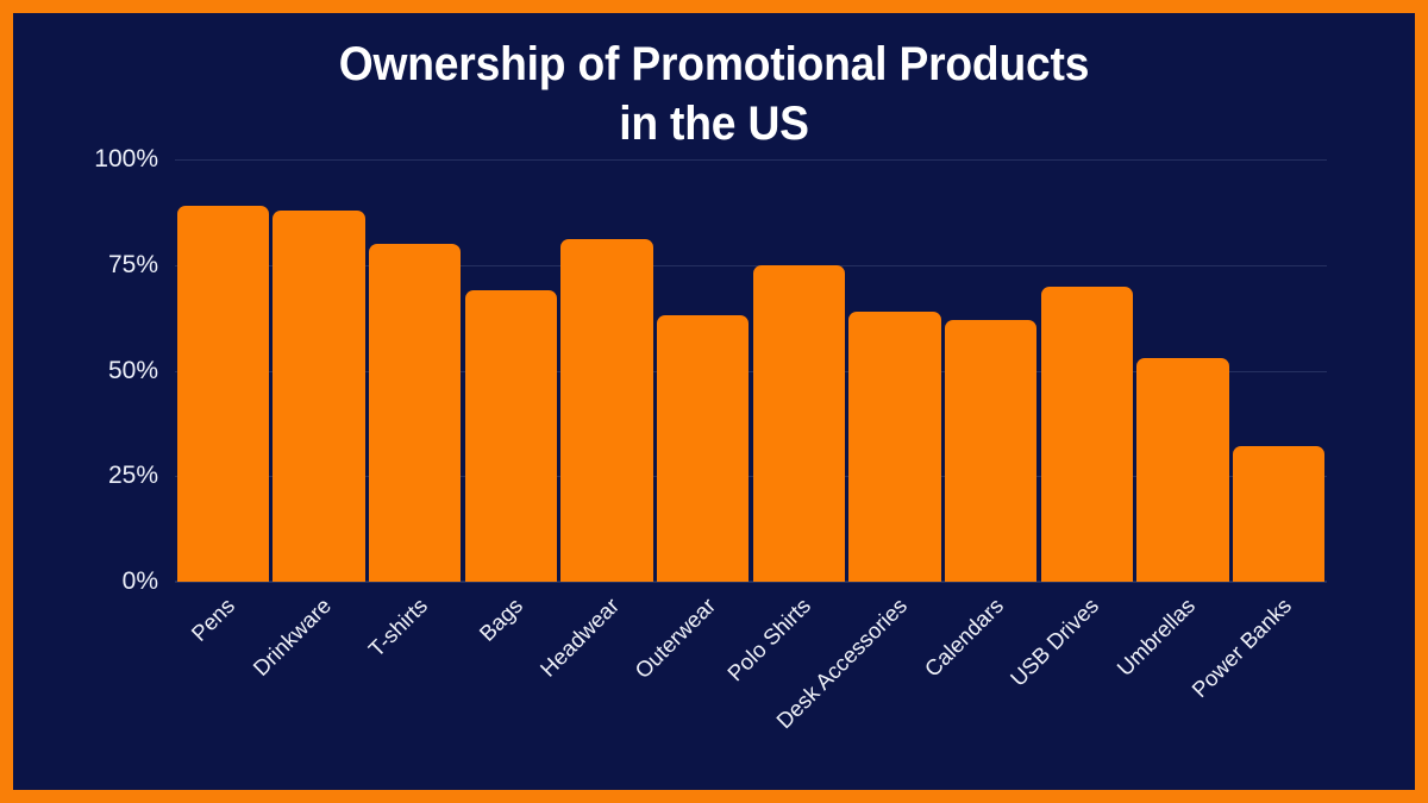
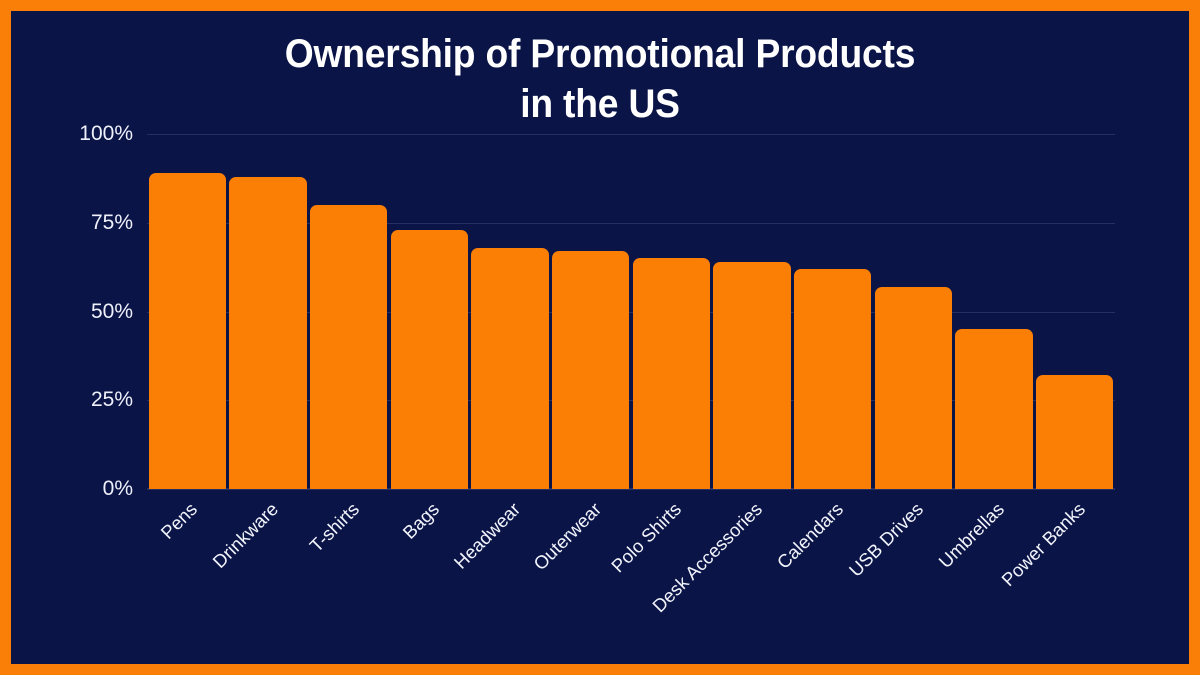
Bags: 69% -> 73%
Headwear: 81% -> 68%
Outerwear: 63% -> 67%
Polo Shirts: 75% -> 65%
USB Drives: 70% -> 57%
Umbrellas: 53% -> 45%
